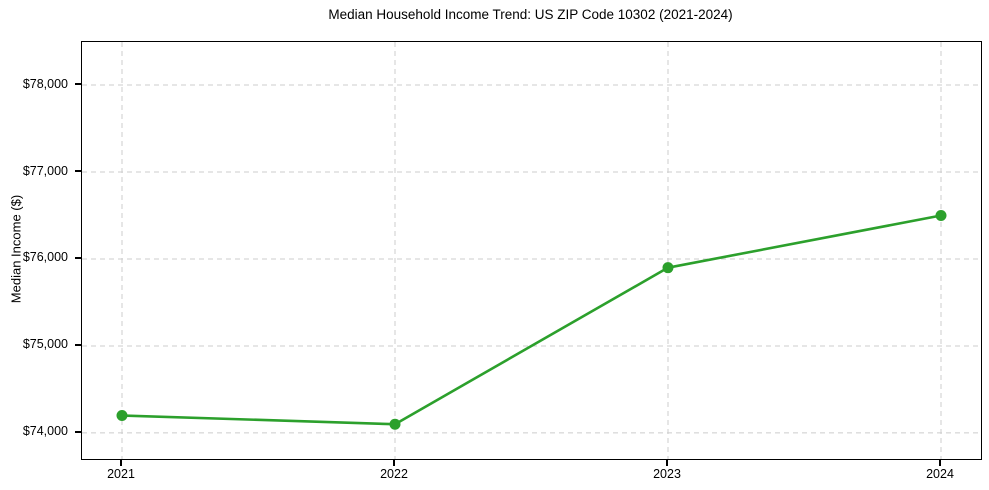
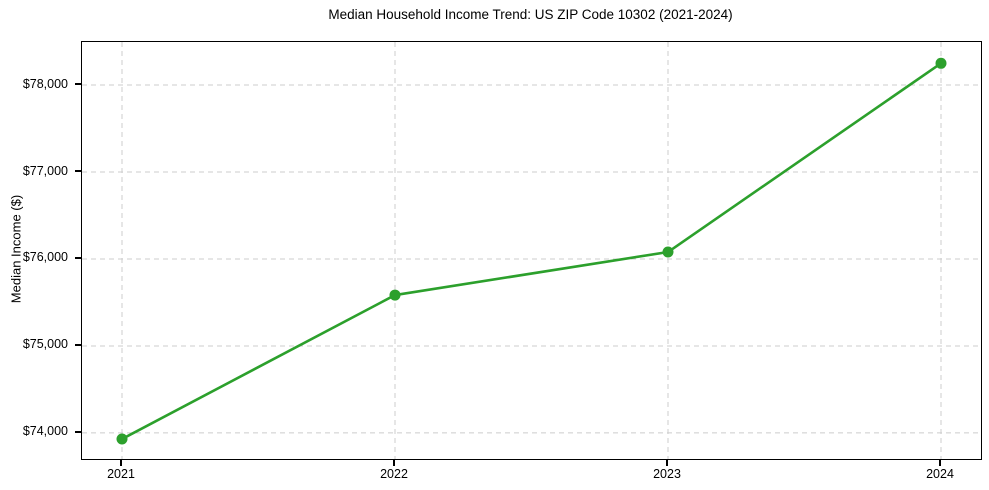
2021: $74200 -> $73900
2022: $74100 -> $75600
2023: $75900 -> $76100
2024: $76500 -> $78200
